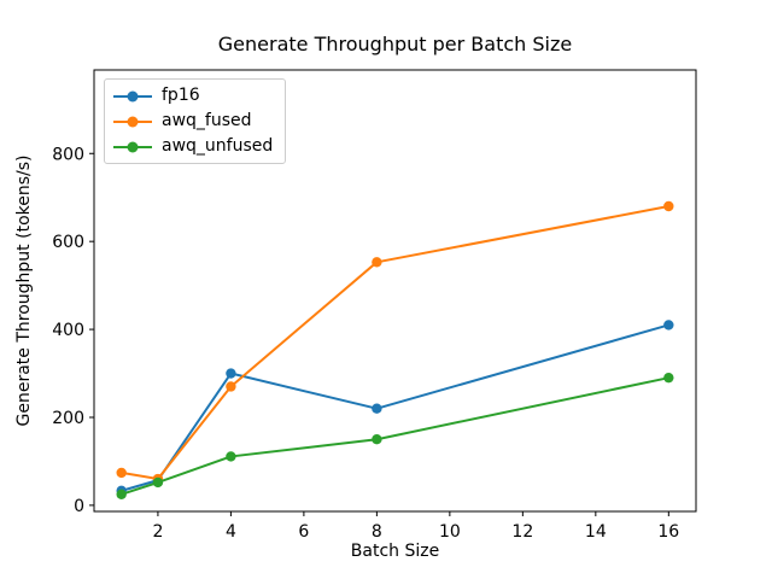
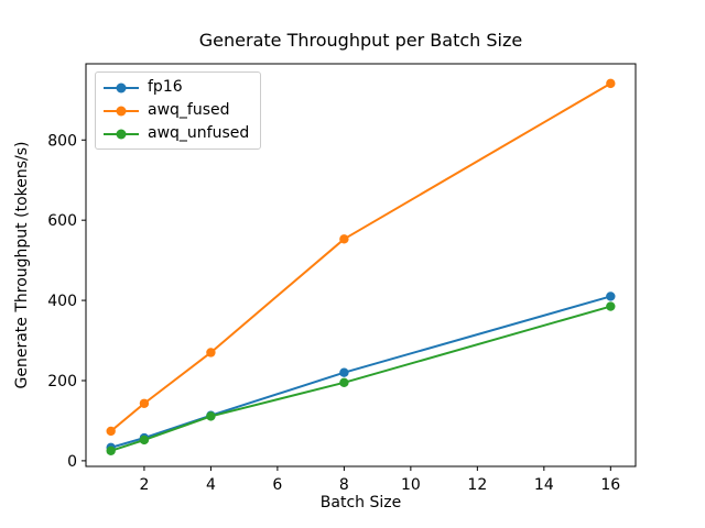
awq_fused/2: 60 -> 140
fp16/4: 300 -> 110
awq_unfused/8: 150 -> 200
awq_fused/16: 680 -> 940
awq_unfused/16: 290 -> 380
